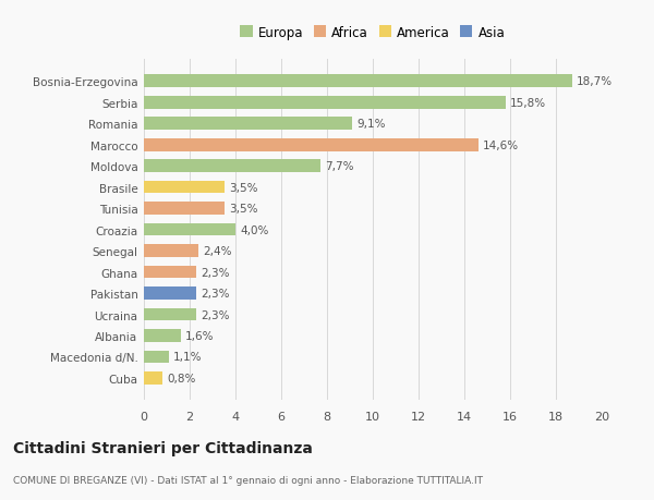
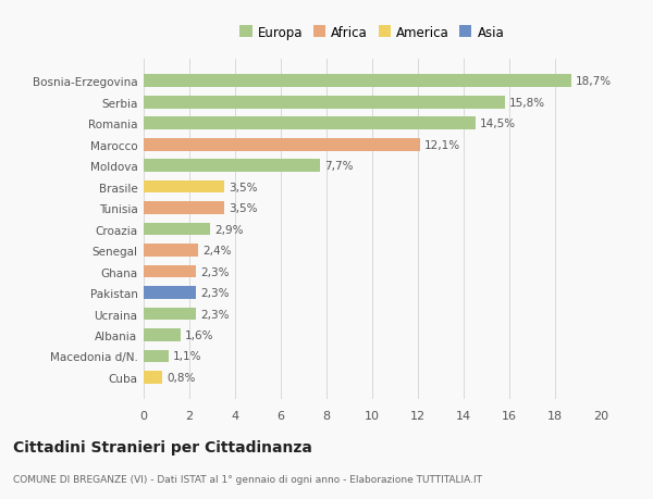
Romania: 9,1% -> 14,5%
Marocco: 14,6% -> 12,1%
Croazia: 4,0% -> 2,9%
